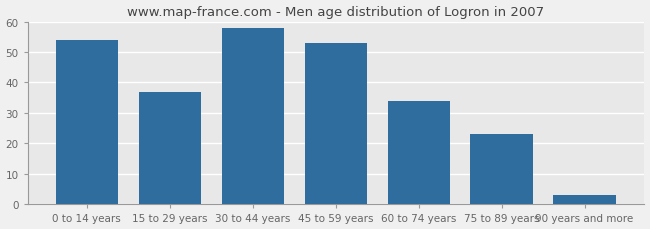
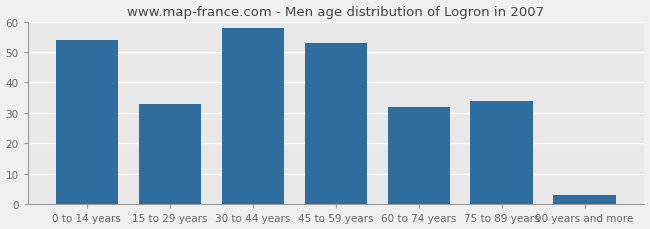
15 to 29 years: 37 -> 33
60 to 74 years: 34 -> 32
75 to 89 years: 23 -> 34
